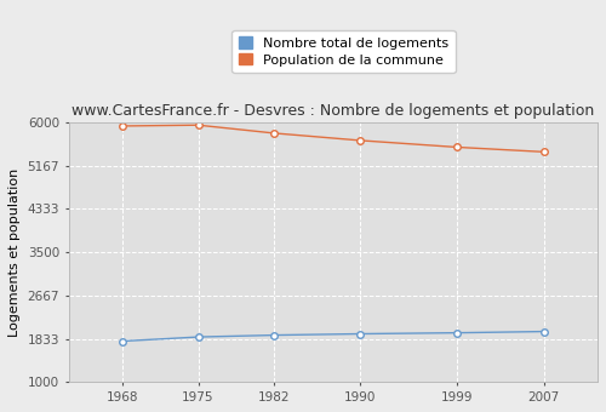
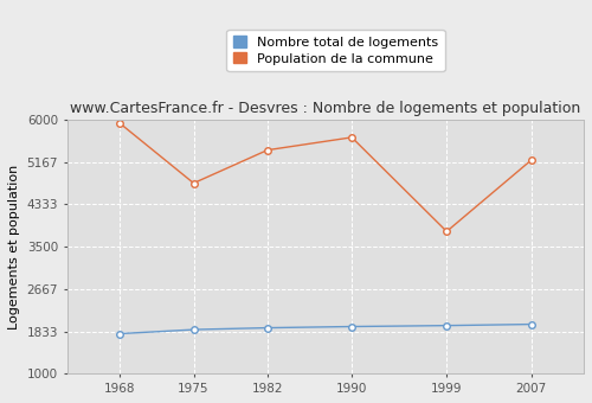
Population de la commune/1975: 5940 -> 4750
Population de la commune/1982: 5790 -> 5400
Population de la commune/1999: 5520 -> 3800
Population de la commune/2007: 5430 -> 5200
